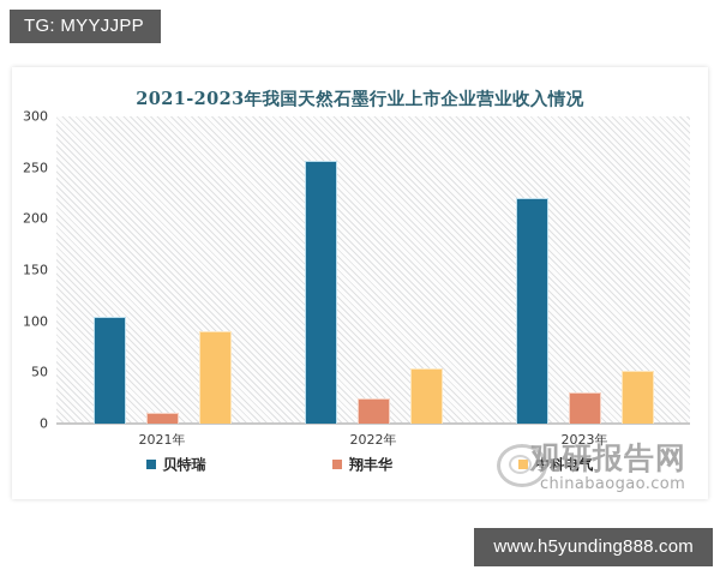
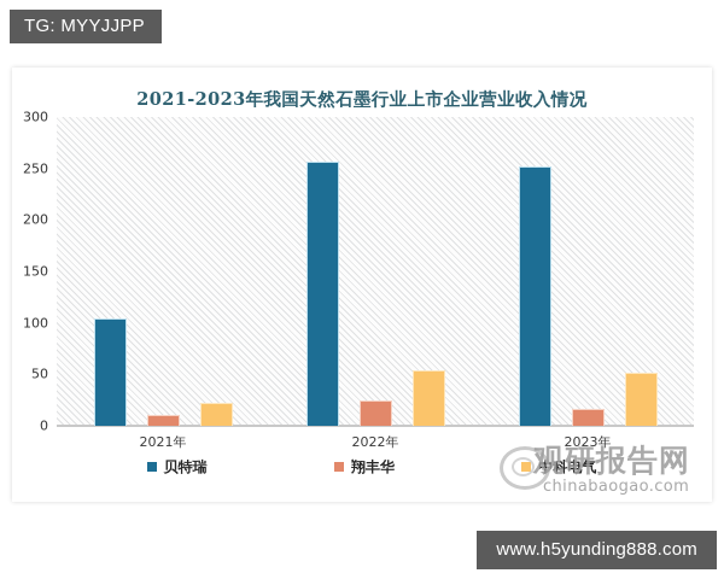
中科电气/2021年: 90 -> 20
贝特瑞/2023年: 220 -> 250
翔丰华/2023年: 30 -> 20
